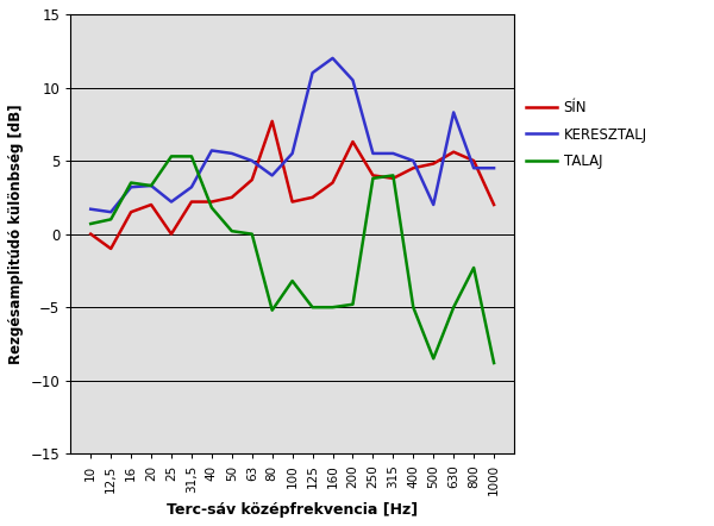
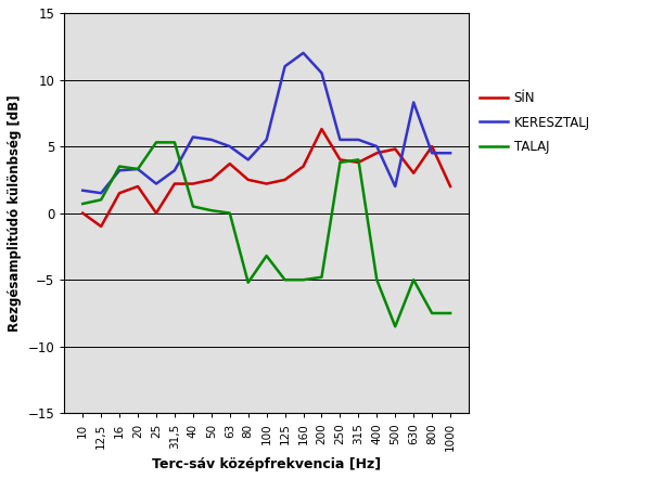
TALAJ/40: 1.8 -> 0.5
SÍN/80: 7.7 -> 2.5
SÍN/630: 5.6 -> 3.0
TALAJ/800: -2.3 -> -7.5
TALAJ/1000: -8.8 -> -7.5
